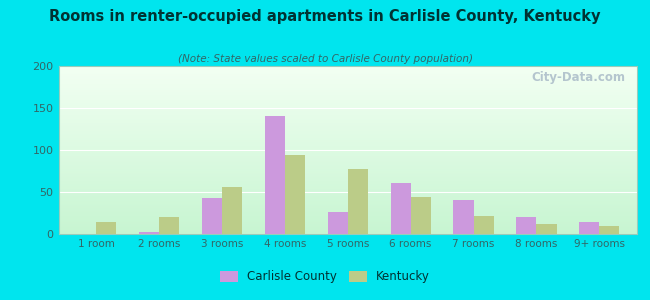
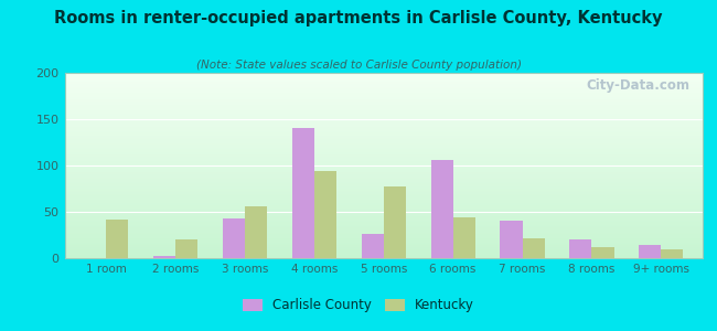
Kentucky/1 room: 14 -> 42
Carlisle County/6 rooms: 61 -> 106
